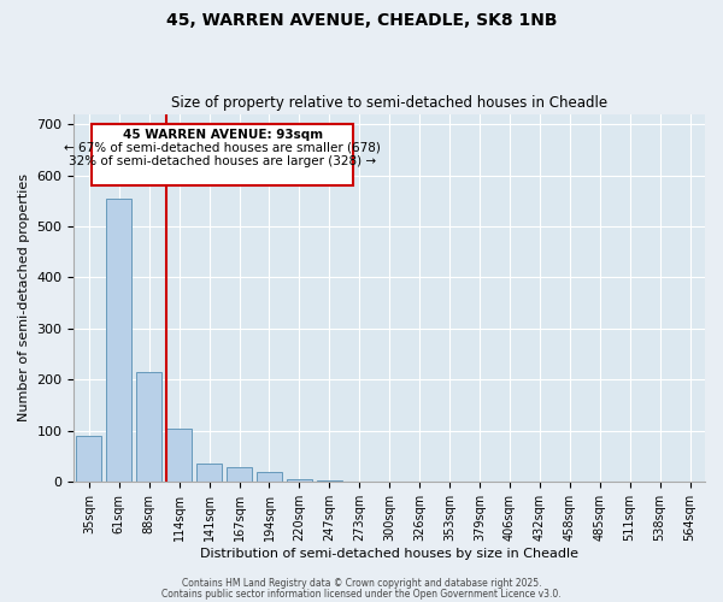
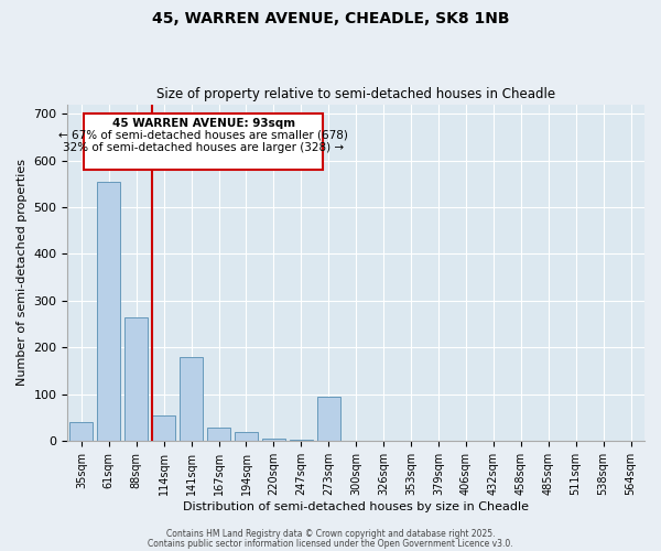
35sqm: 90 -> 40
88sqm: 215 -> 265
114sqm: 105 -> 55
141sqm: 37 -> 180
273sqm: 1 -> 95
